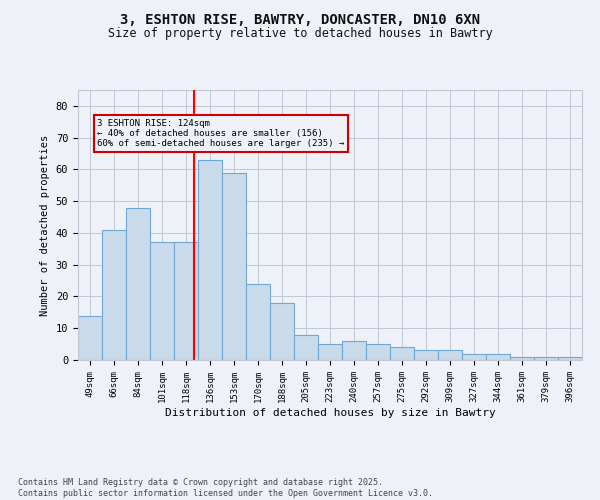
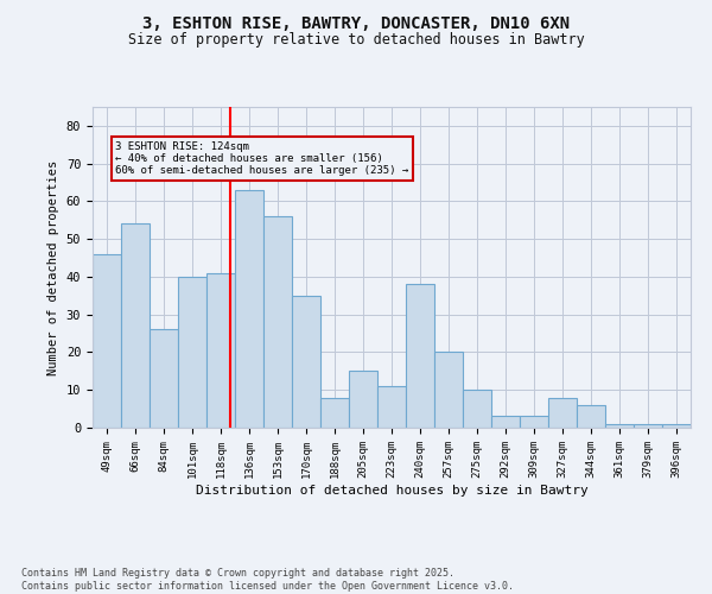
49sqm: 14 -> 46
66sqm: 41 -> 54
84sqm: 48 -> 26
101sqm: 37 -> 40
118sqm: 37 -> 41
153sqm: 59 -> 56
170sqm: 24 -> 35
188sqm: 18 -> 8
205sqm: 8 -> 15
223sqm: 5 -> 11
240sqm: 6 -> 38
257sqm: 5 -> 20
275sqm: 4 -> 10
327sqm: 2 -> 8
344sqm: 2 -> 6
